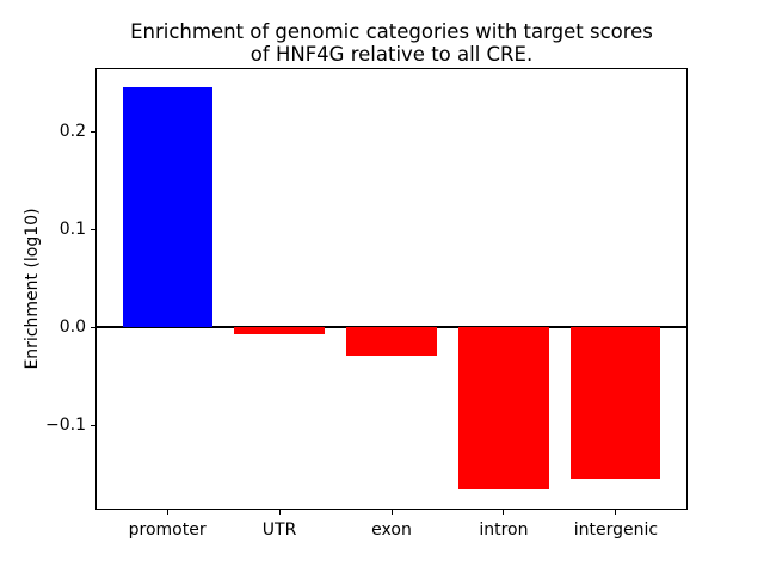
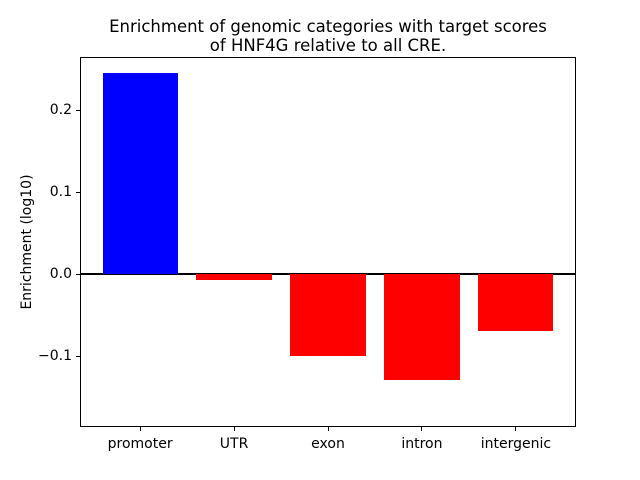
exon: -0.03 -> -0.10
intron: -0.17 -> -0.13
intergenic: -0.15 -> -0.07
